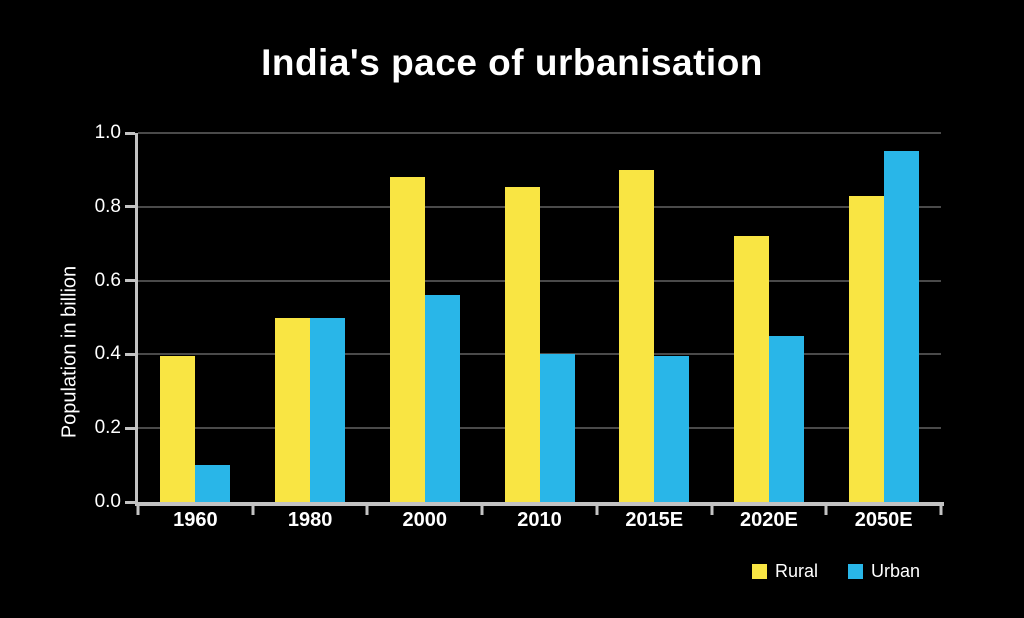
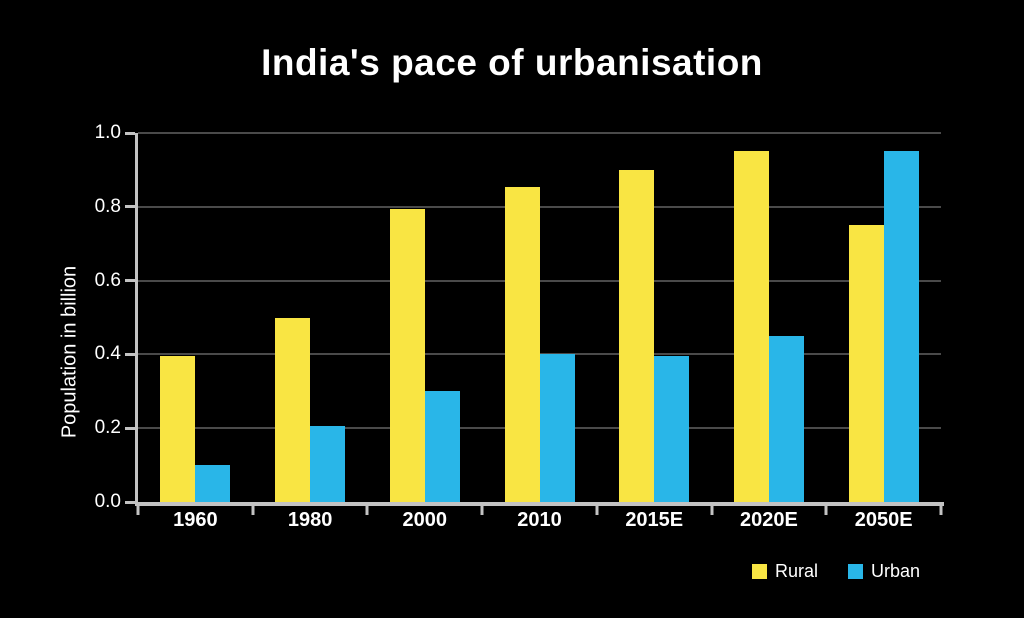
Urban/1980: 0.50 -> 0.20
Rural/2000: 0.88 -> 0.80
Urban/2000: 0.56 -> 0.30
Rural/2020E: 0.72 -> 0.95
Rural/2050E: 0.83 -> 0.75
